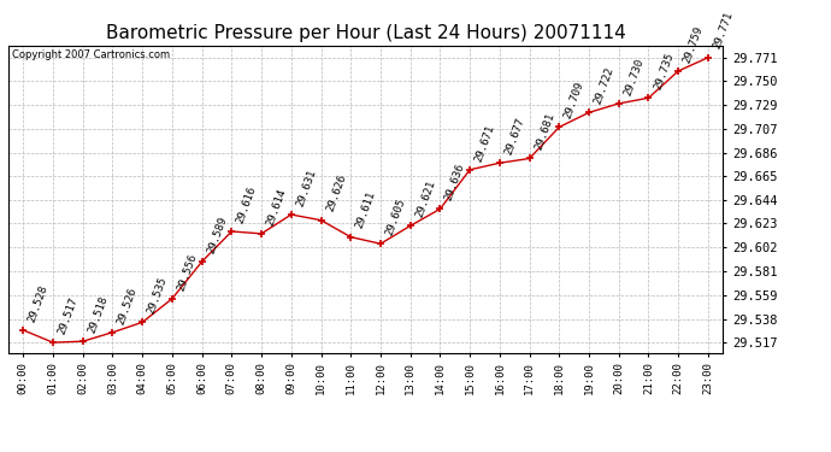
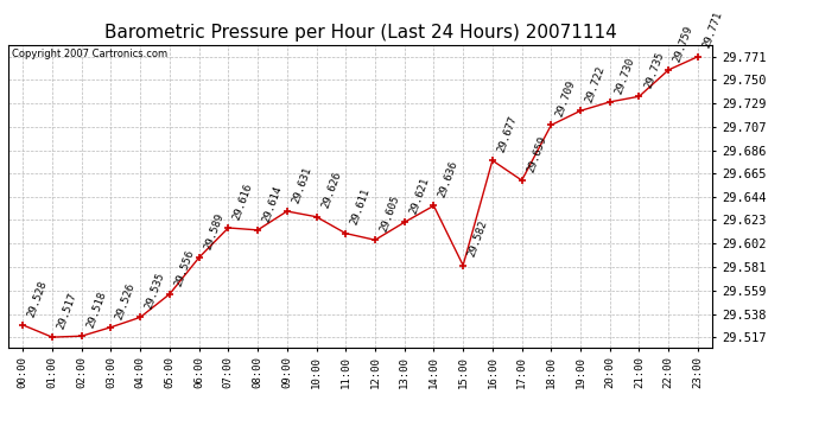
15:00: 29.671 -> 29.582
17:00: 29.681 -> 29.659
